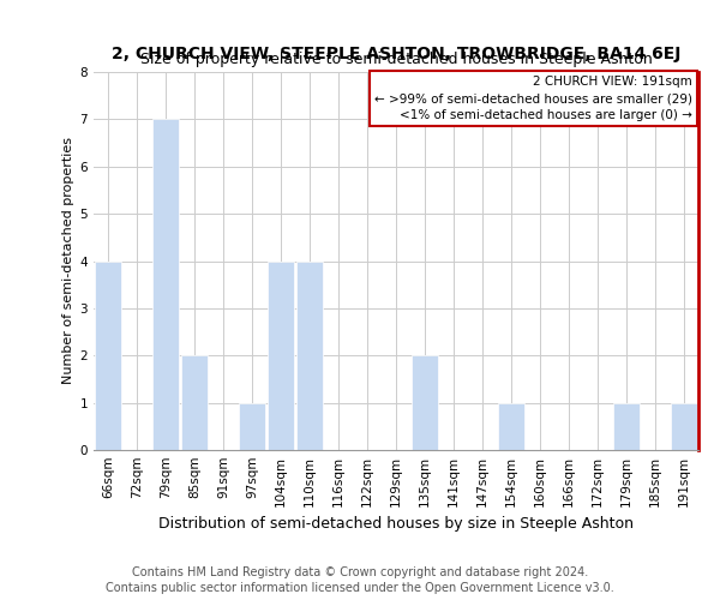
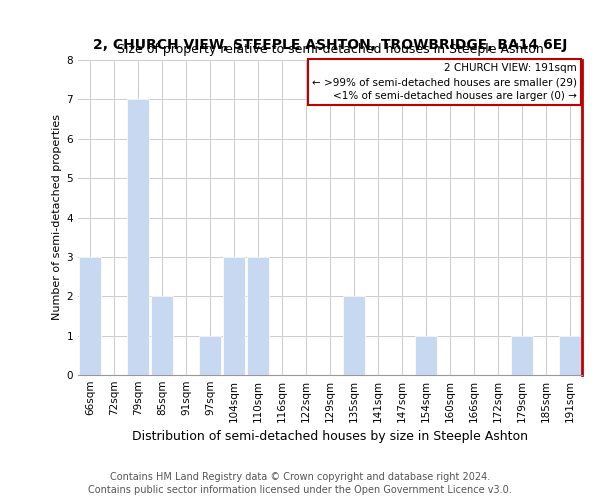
66sqm: 4 -> 3
104sqm: 4 -> 3
110sqm: 4 -> 3
